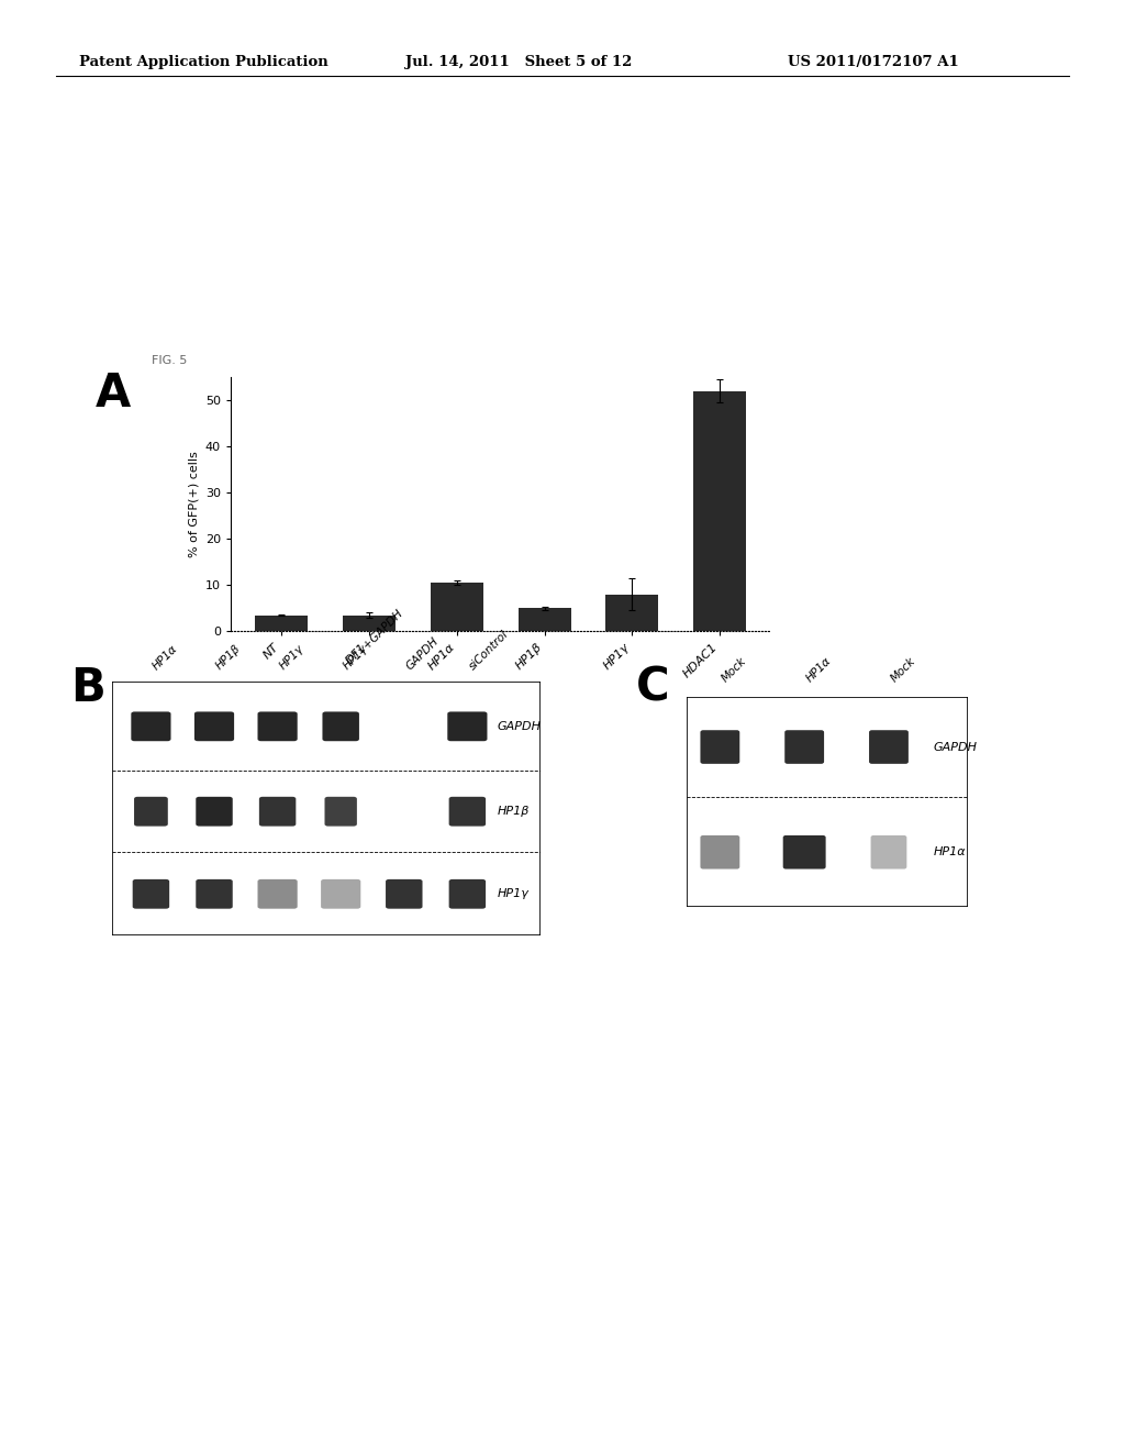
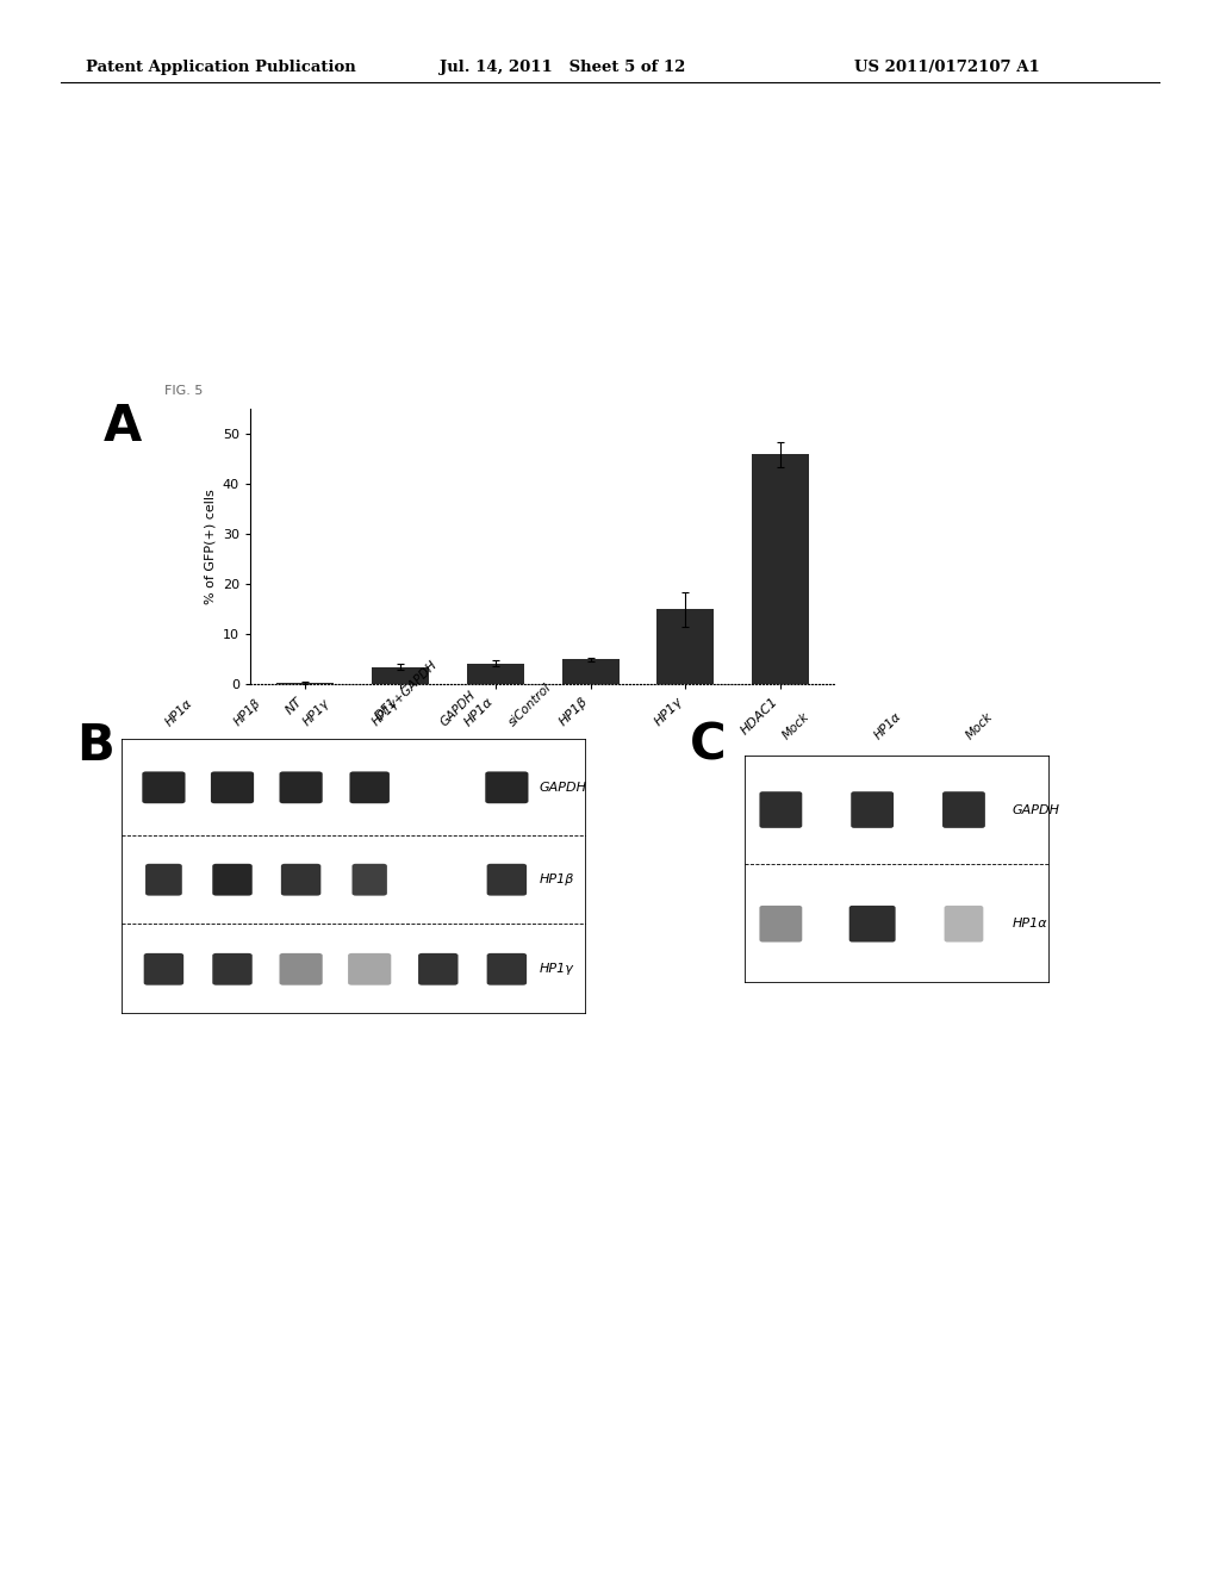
NT: 3.5 -> 0.3
HP1α: 10.5 -> 4.2
HP1γ: 8.0 -> 15.0
HDAC1: 52.0 -> 46.0
